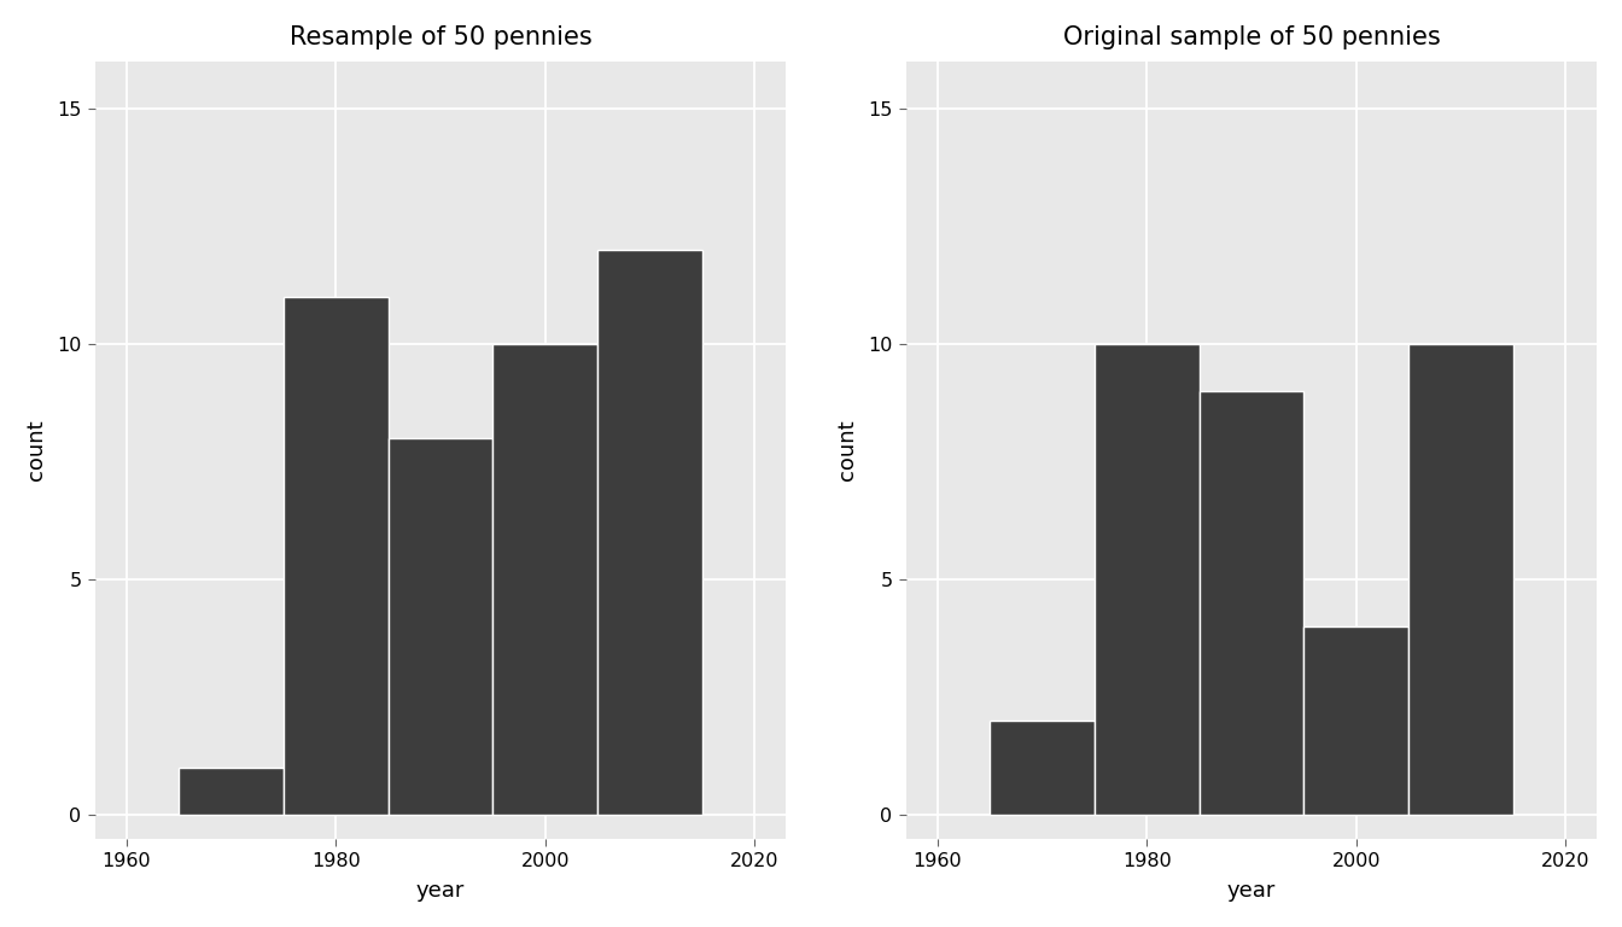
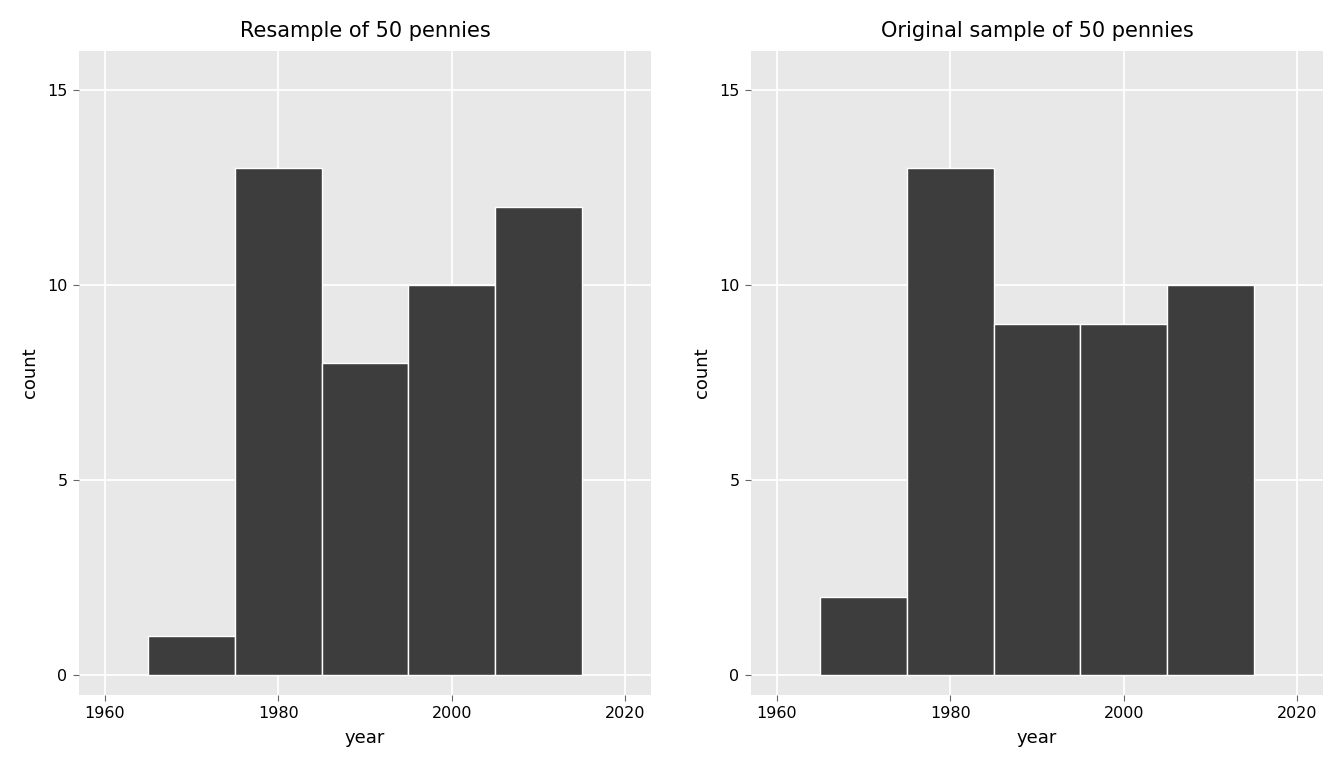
Resample of 50 pennies/1980: 11 -> 13
Original sample of 50 pennies/1980: 10 -> 13
Original sample of 50 pennies/2000: 4 -> 9
